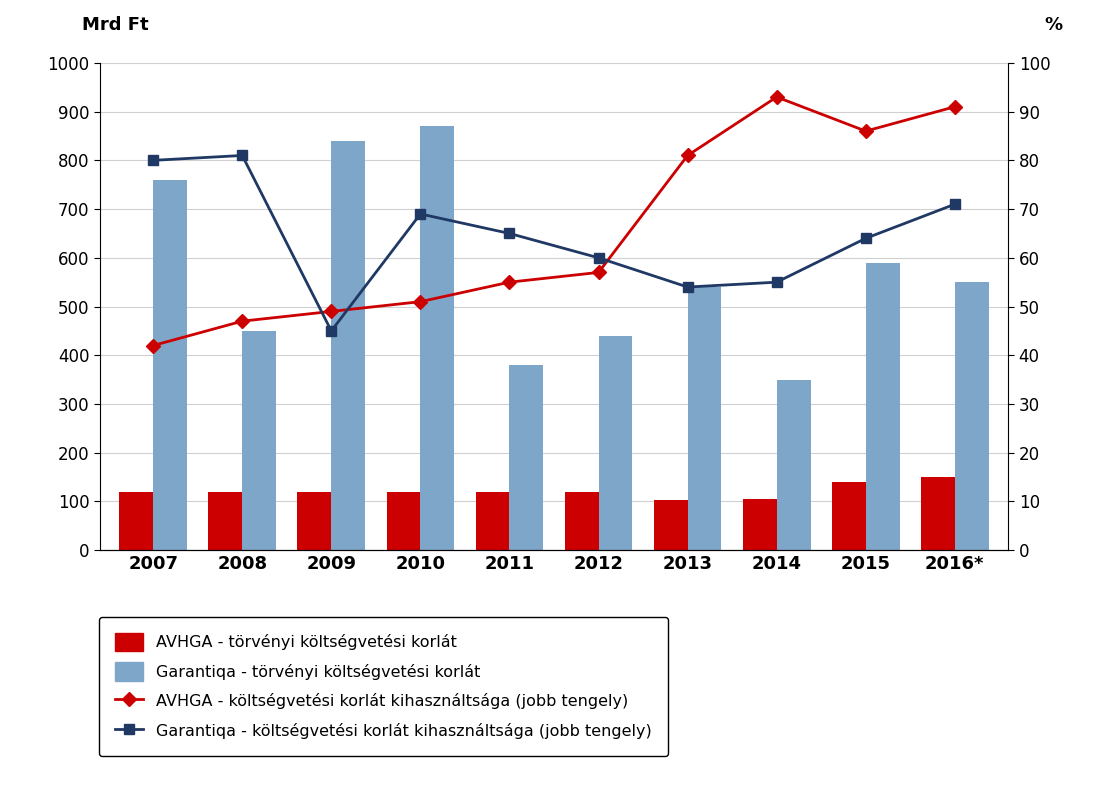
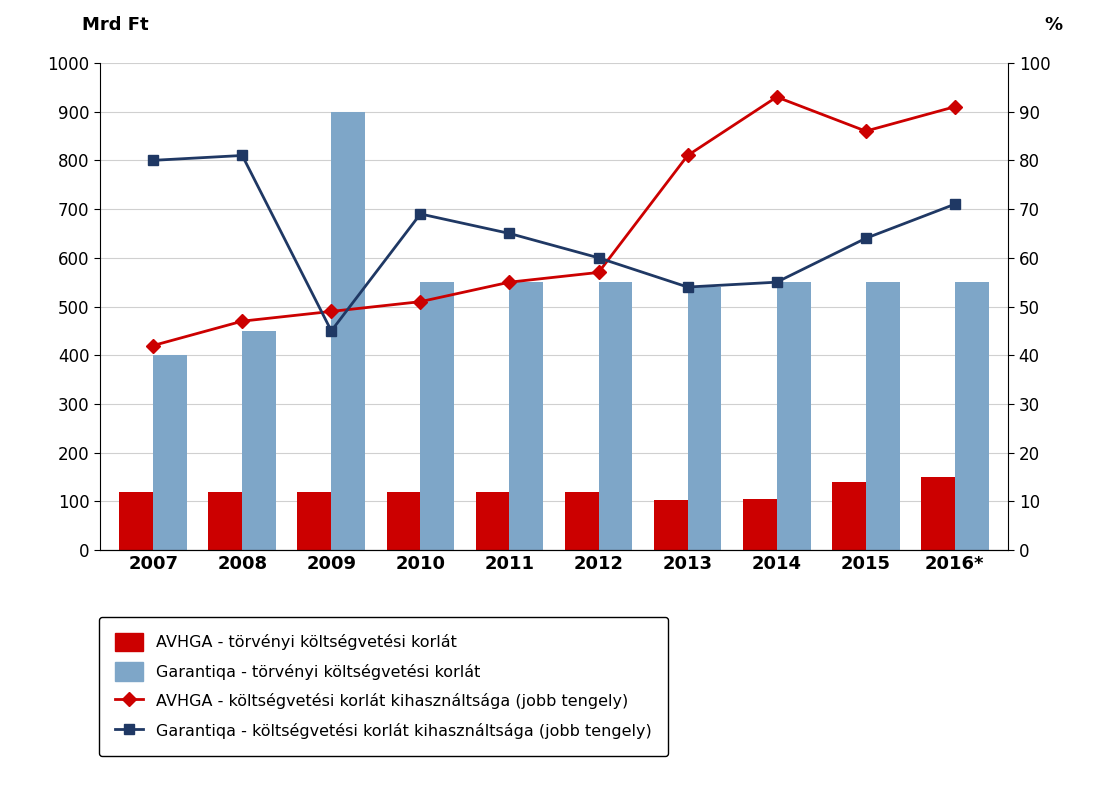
Garantiqa - törvényi költségvetési korlát/2007: 760 -> 400
Garantiqa - törvényi költségvetési korlát/2009: 840 -> 900
Garantiqa - törvényi költségvetési korlát/2010: 870 -> 550
Garantiqa - törvényi költségvetési korlát/2011: 380 -> 550
Garantiqa - törvényi költségvetési korlát/2012: 440 -> 550
Garantiqa - törvényi költségvetési korlát/2014: 350 -> 550
Garantiqa - törvényi költségvetési korlát/2015: 590 -> 550
